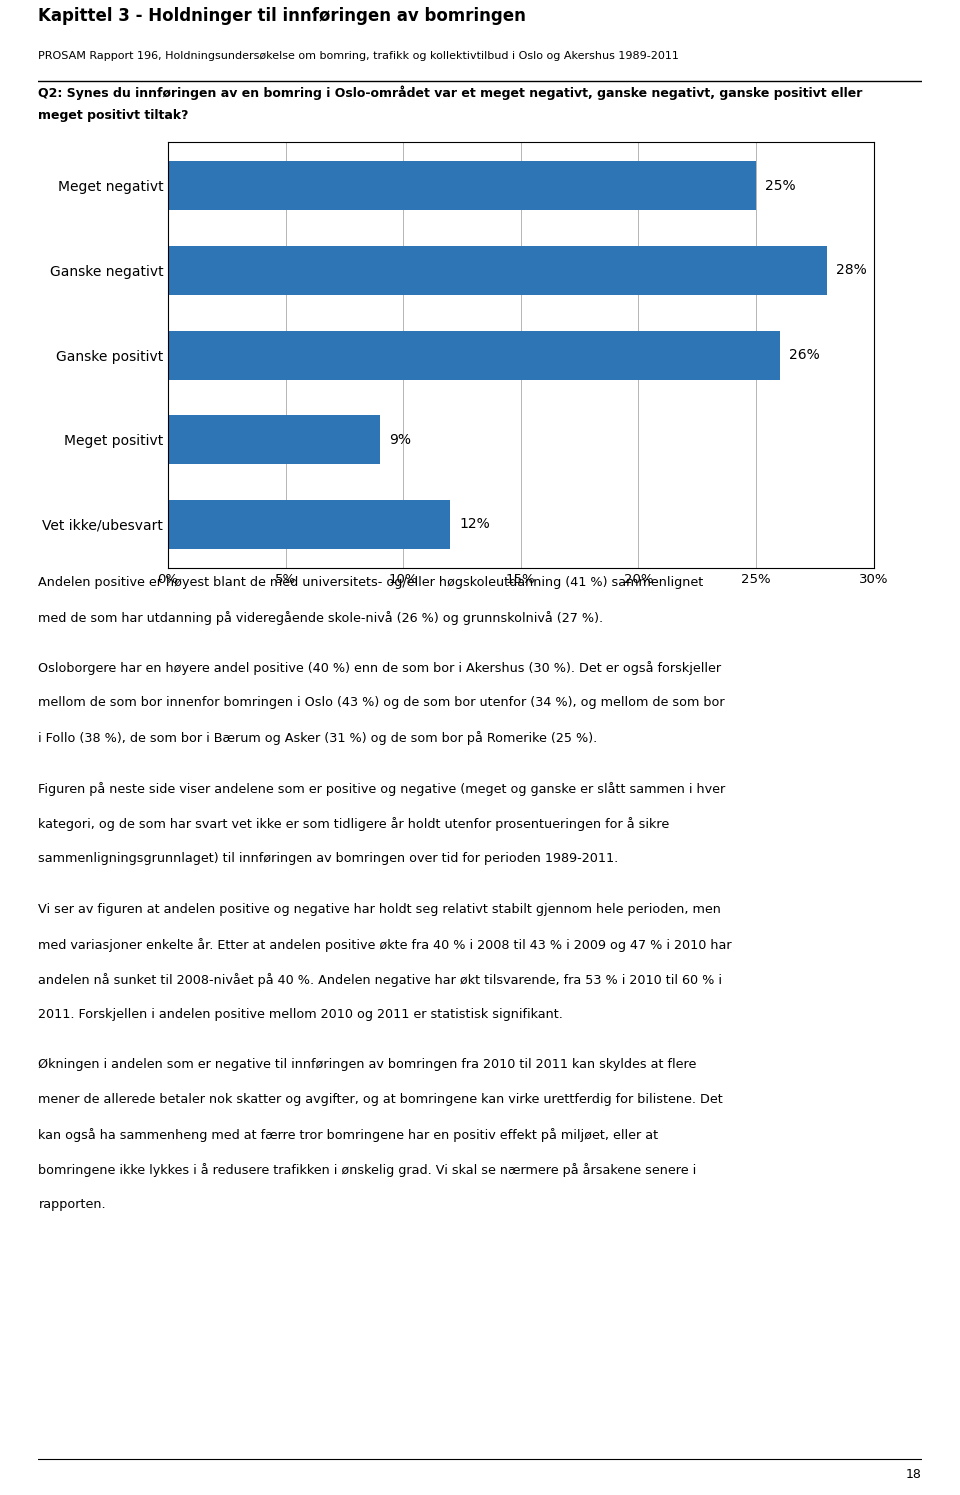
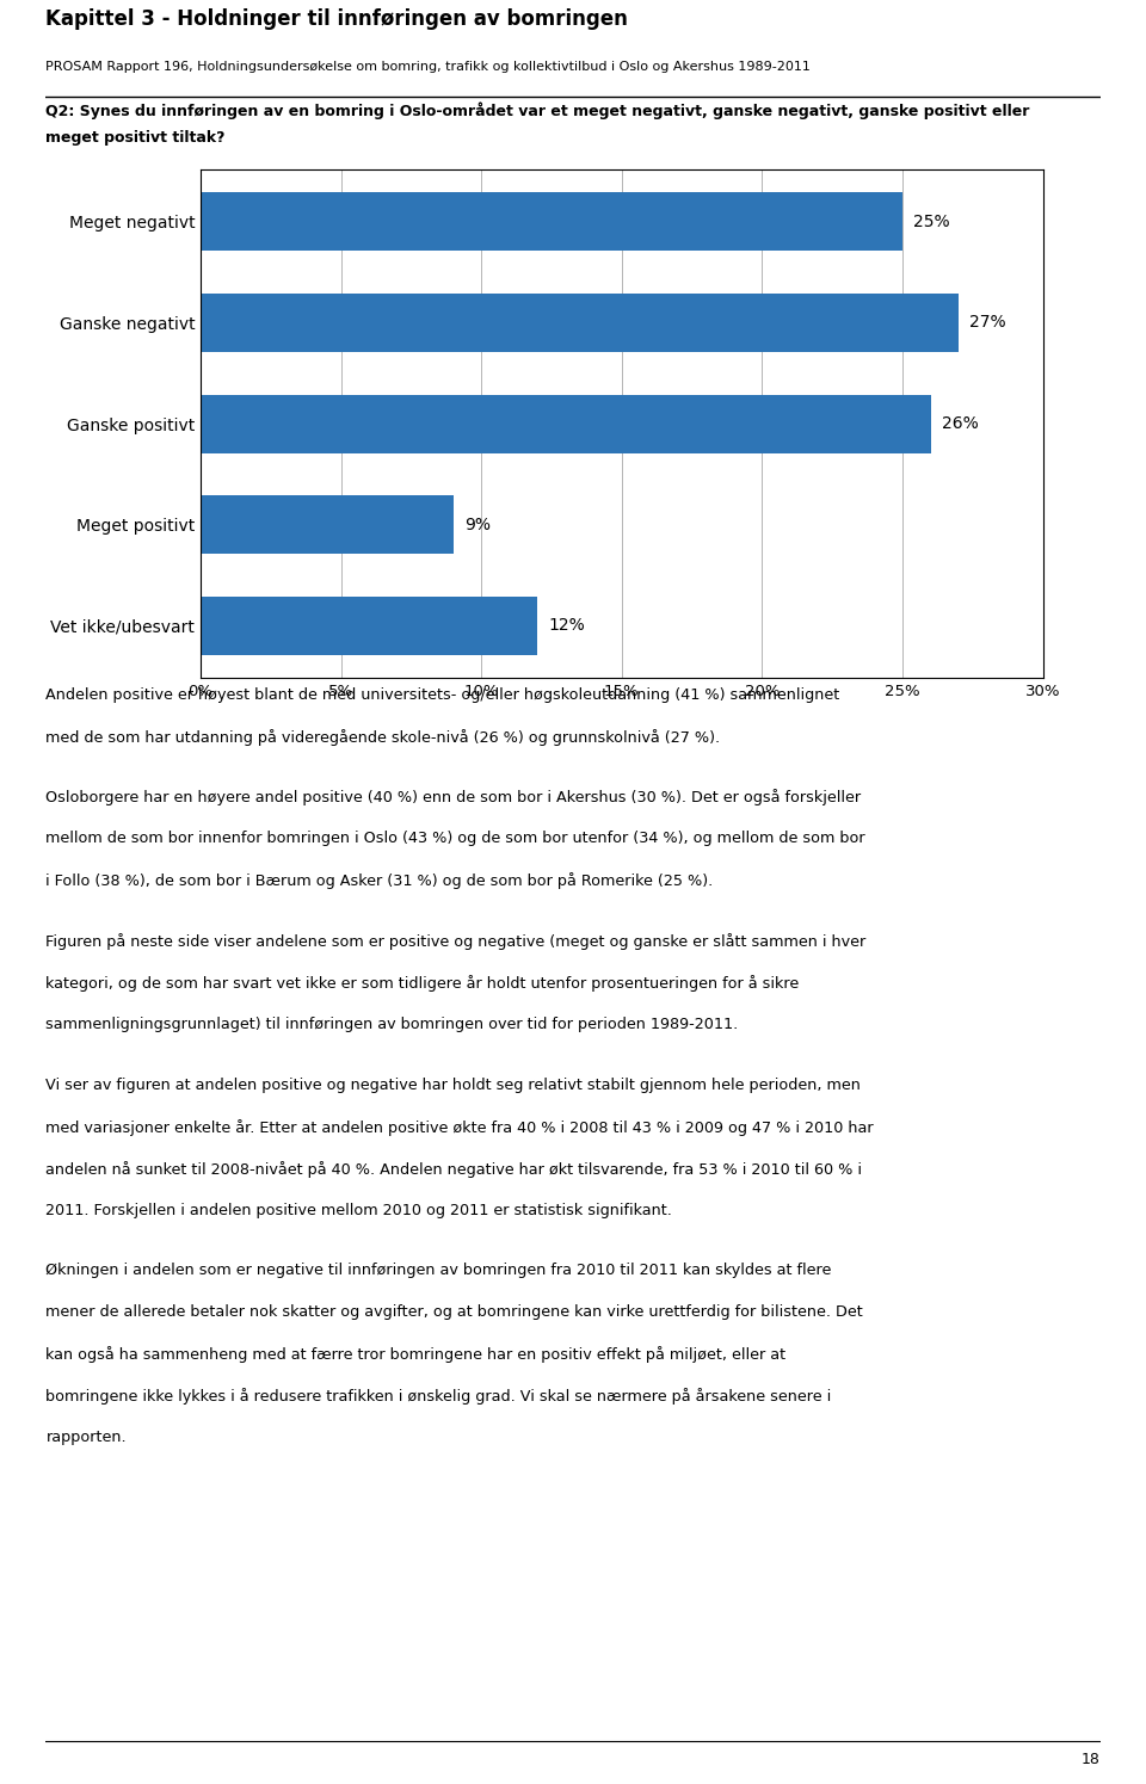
Ganske negativt: 28% -> 27%
